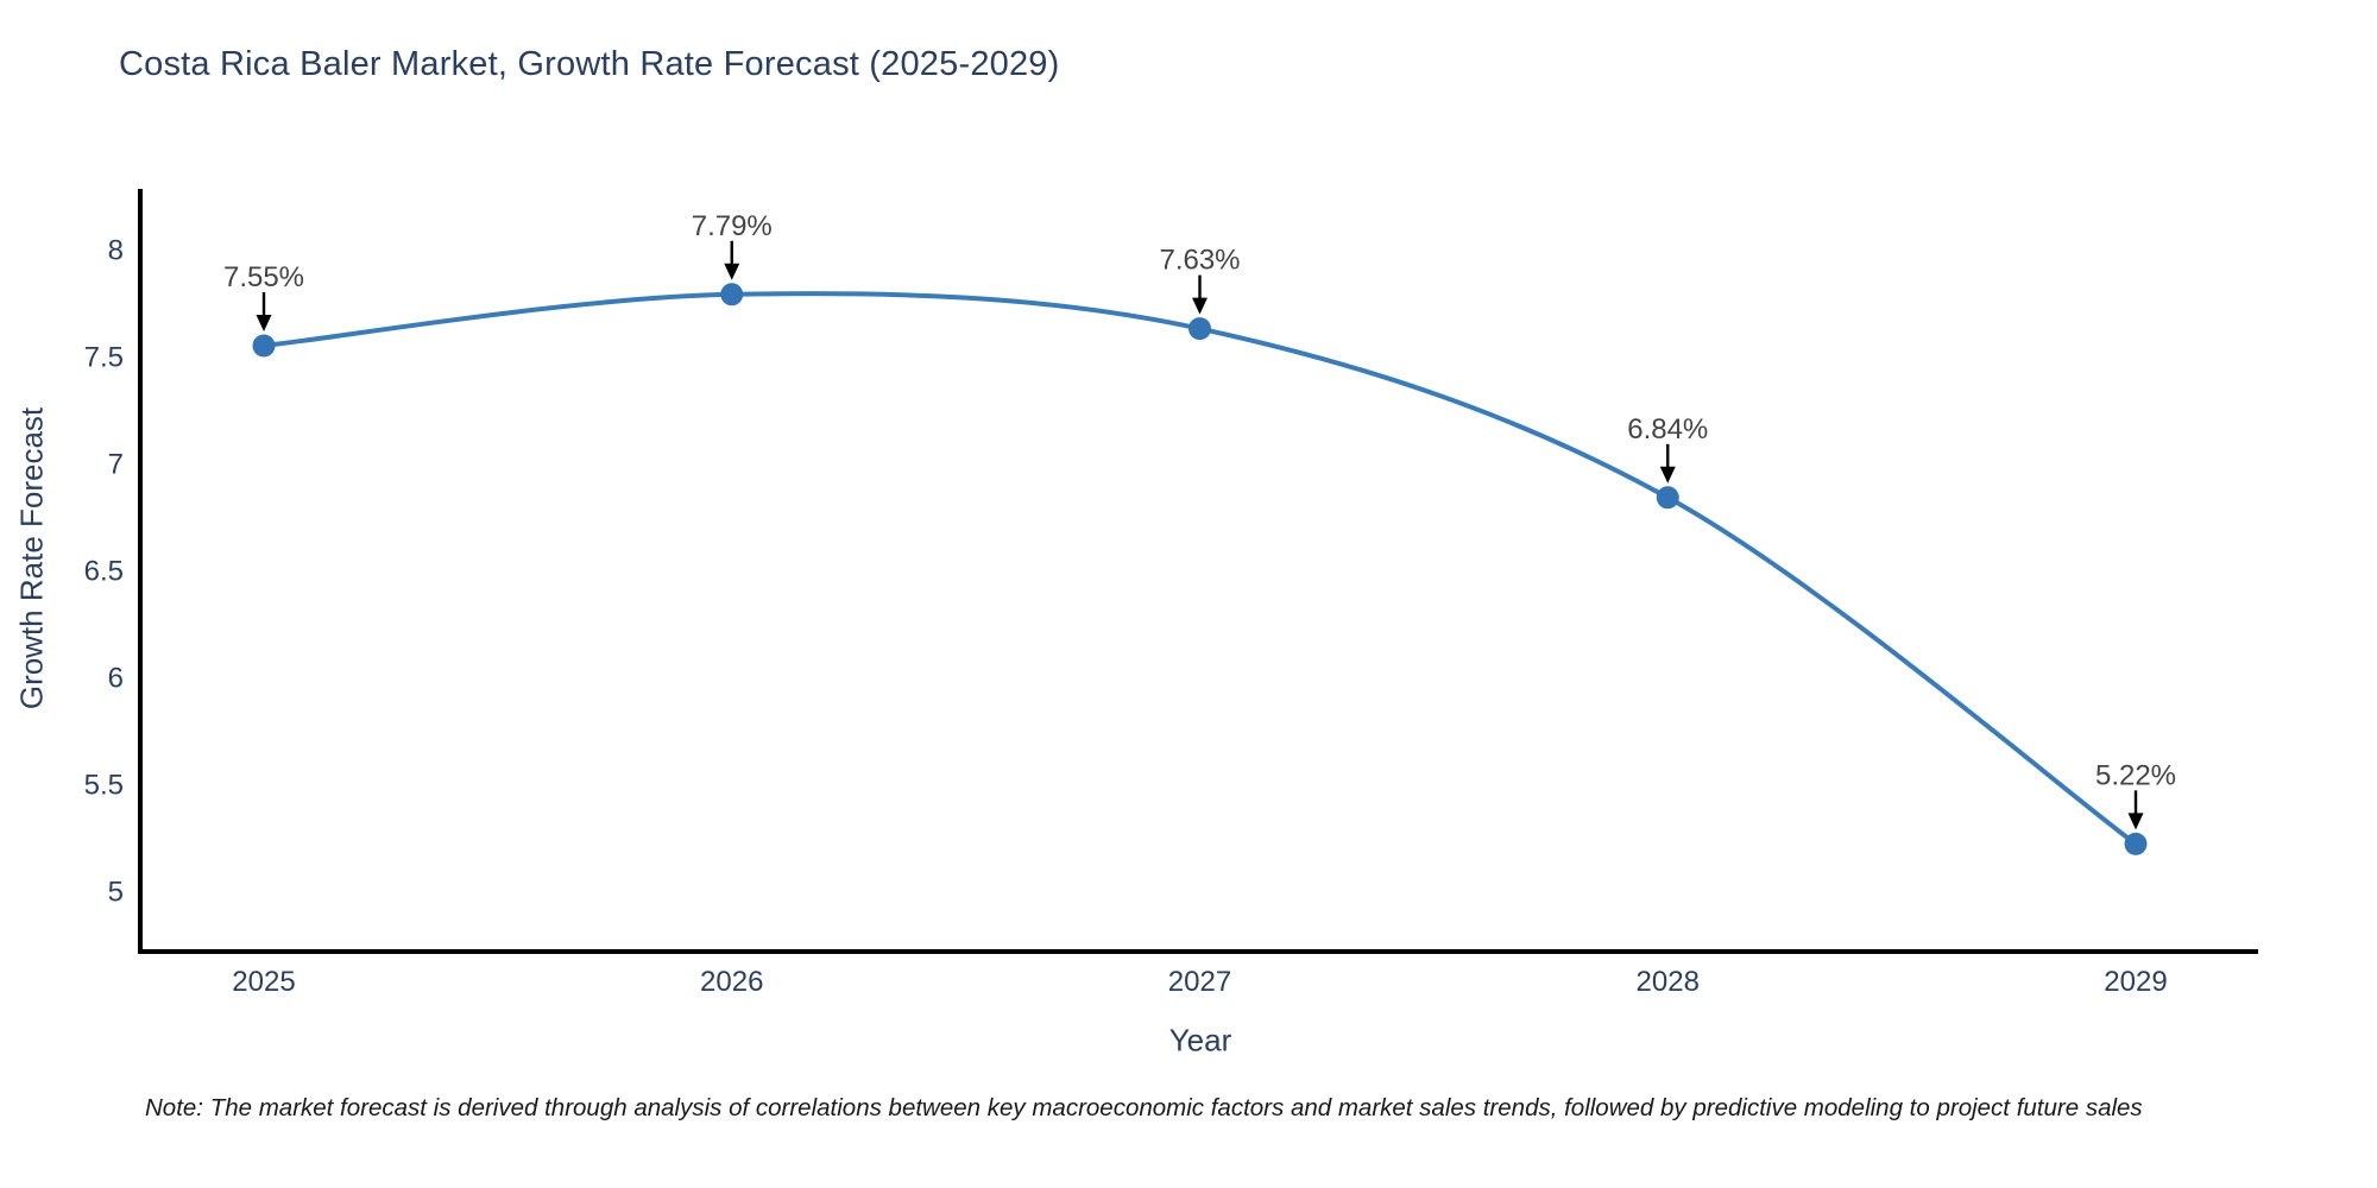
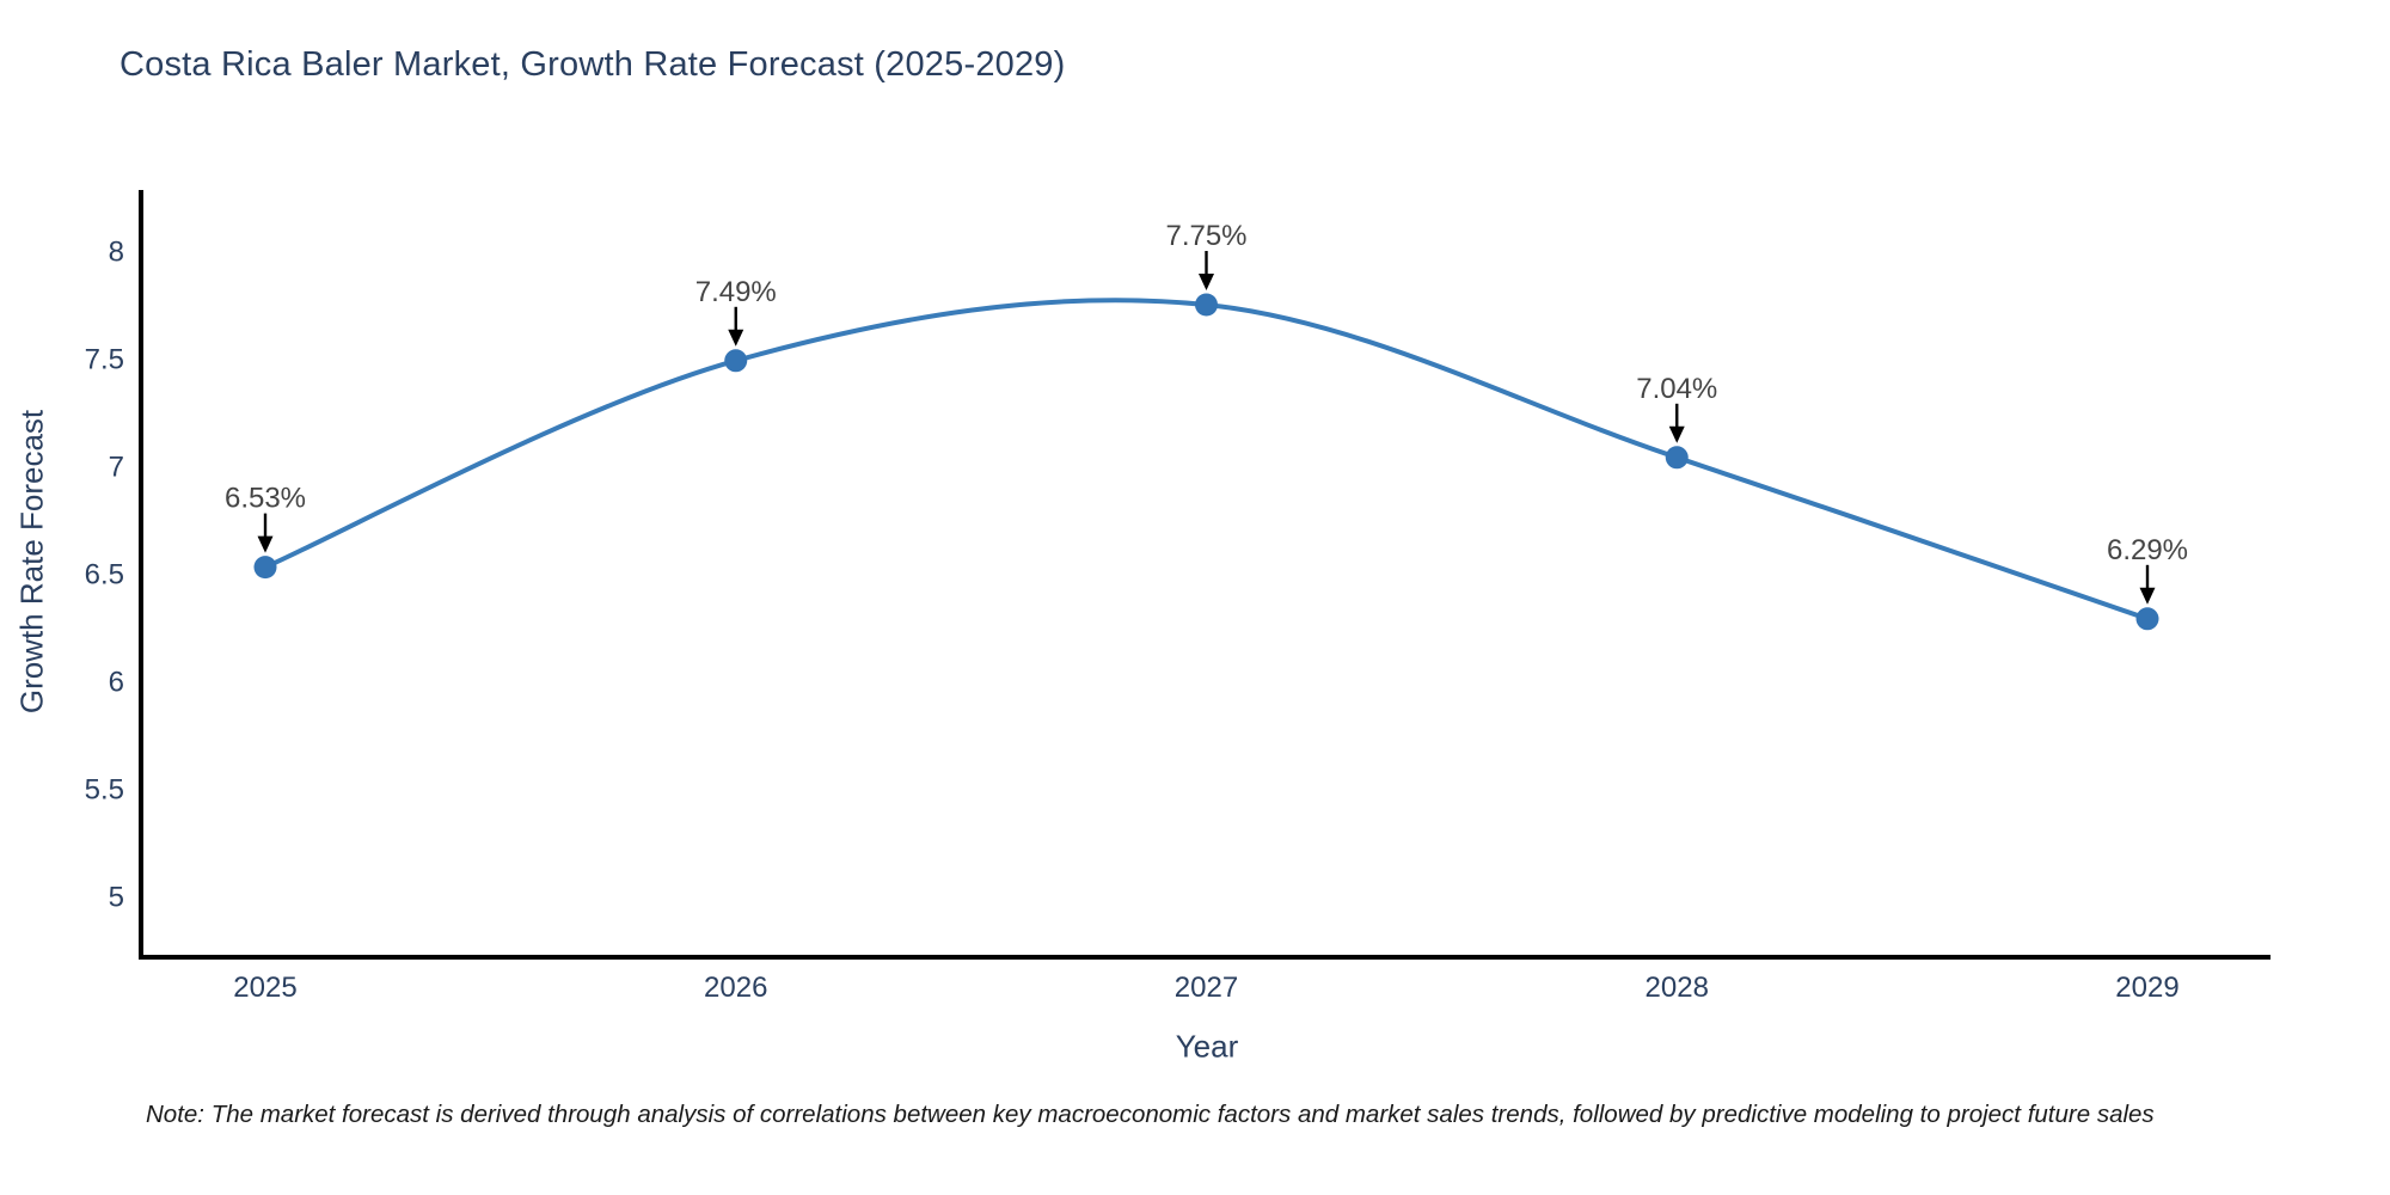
2025: 7.55% -> 6.53%
2026: 7.79% -> 7.49%
2027: 7.63% -> 7.75%
2028: 6.84% -> 7.04%
2029: 5.22% -> 6.29%
